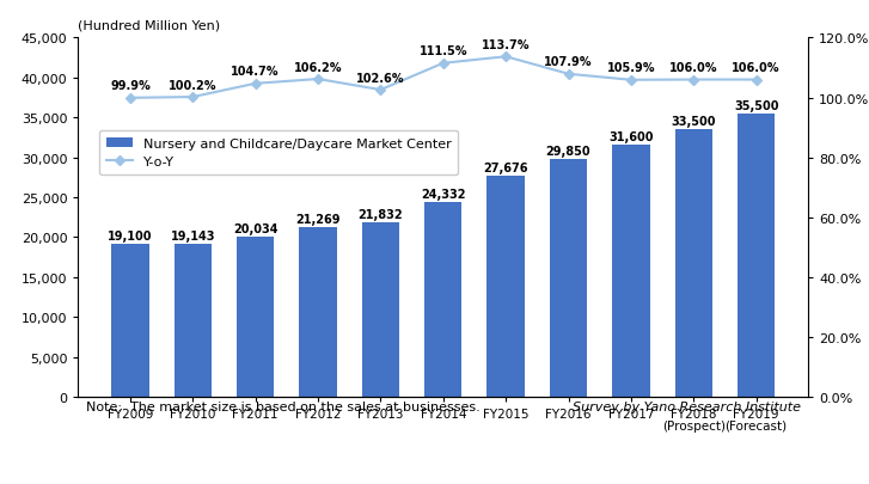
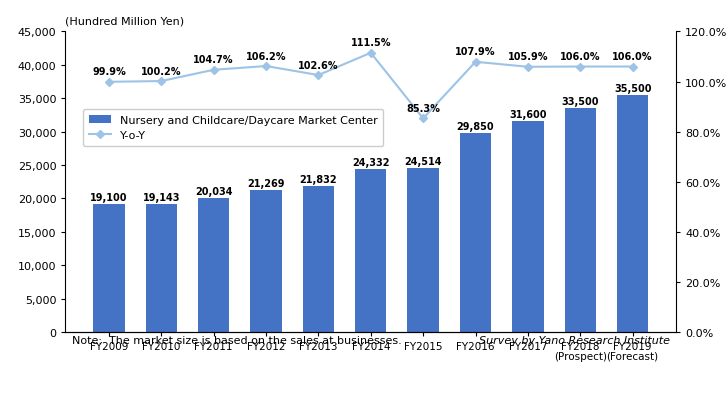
Nursery and Childcare/Daycare Market Center/FY2015: 27,676 -> 24,514
Y-o-Y/FY2015: 113.7% -> 85.3%
